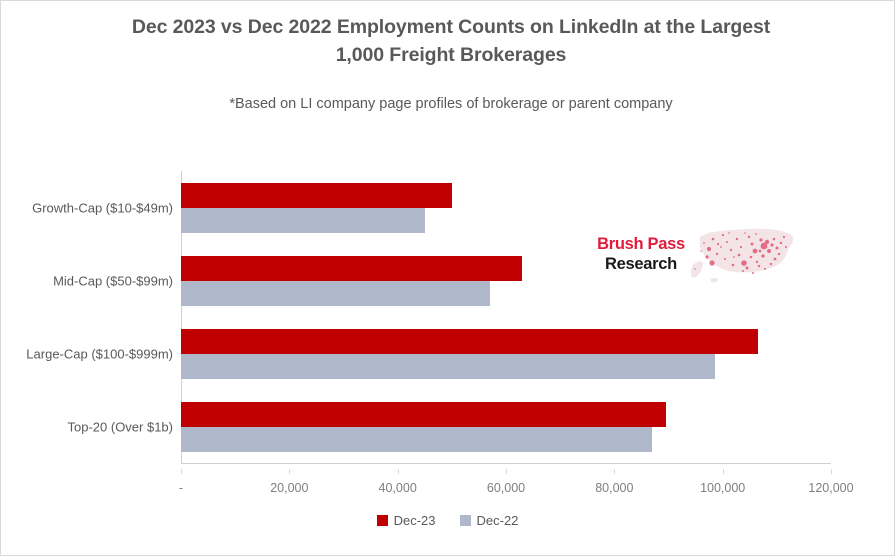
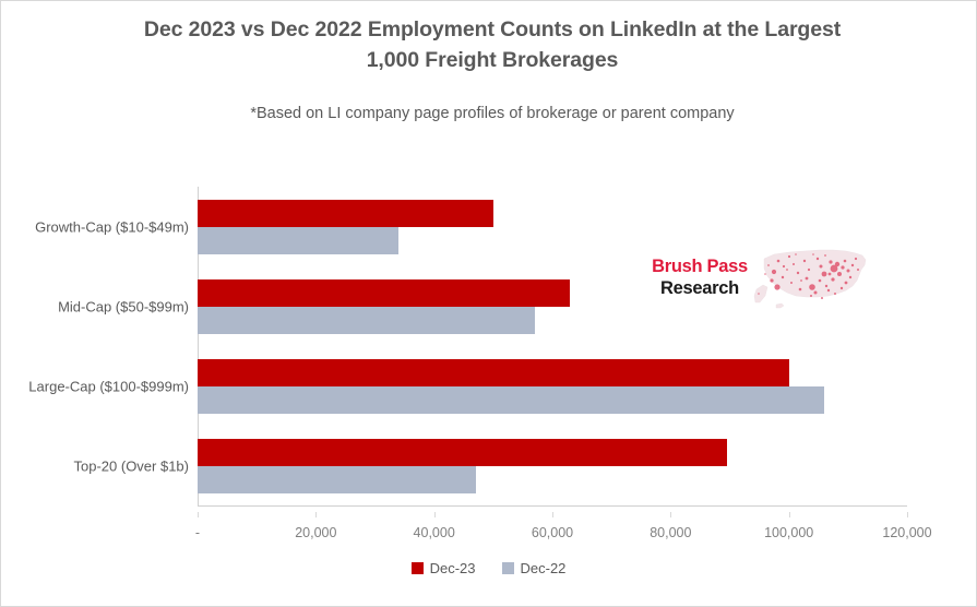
Dec-22/Growth-Cap ($10-$49m): 45000 -> 34000
Dec-23/Large-Cap ($100-$999m): 106000 -> 100000
Dec-22/Large-Cap ($100-$999m): 98000 -> 106000
Dec-22/Top-20 (Over $1b): 87000 -> 47000
